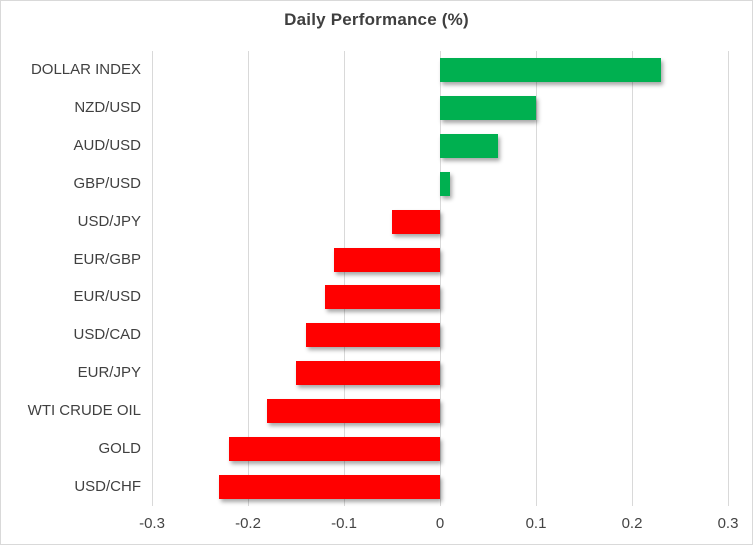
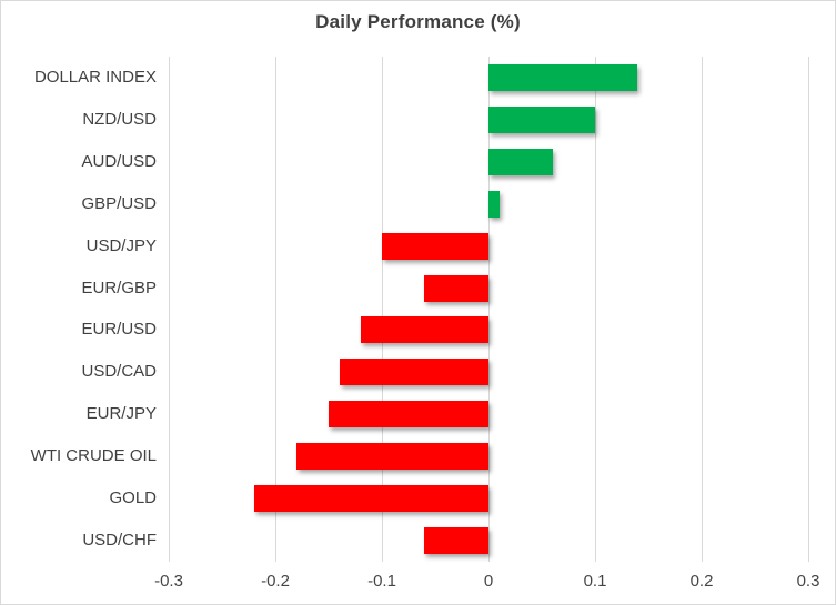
DOLLAR INDEX: 0.23 -> 0.14
USD/JPY: -0.05 -> -0.10
EUR/GBP: -0.11 -> -0.06
USD/CHF: -0.23 -> -0.06
